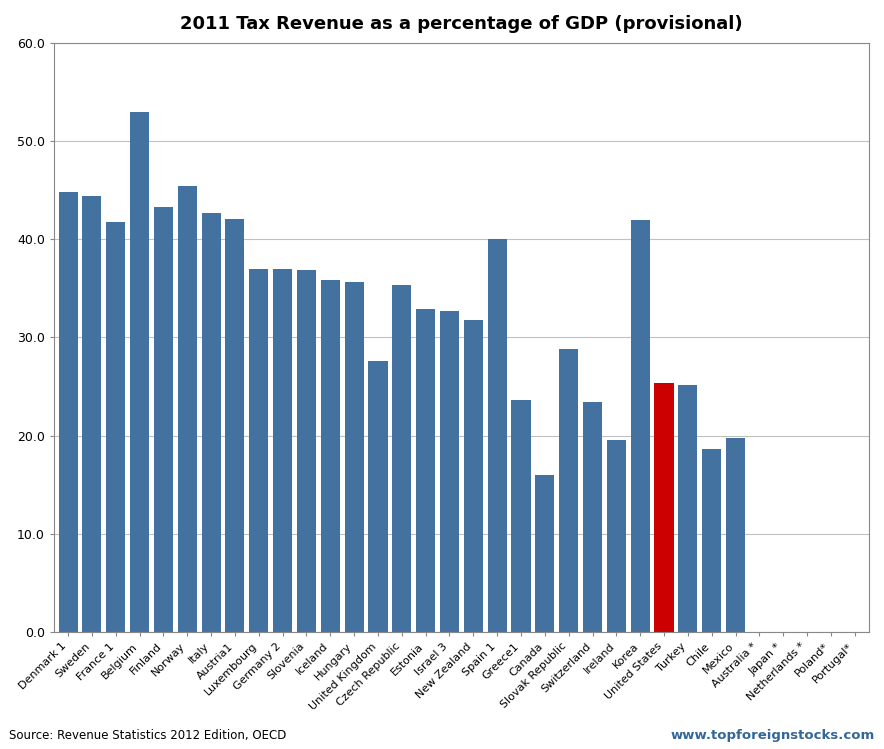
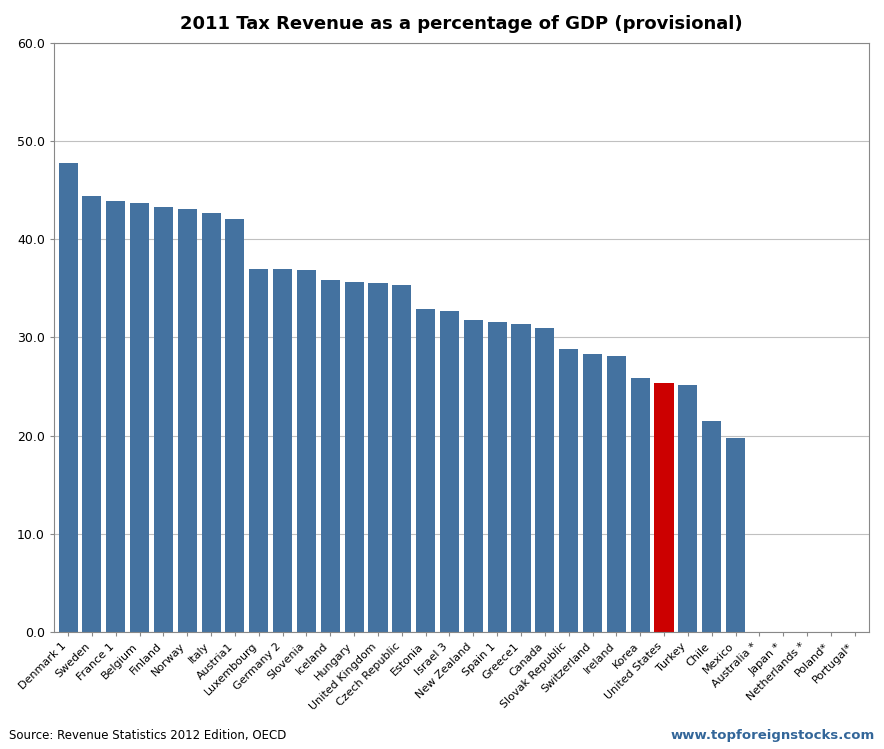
Denmark 1: 44.8 -> 47.8
France 1: 41.8 -> 43.9
Belgium: 53.0 -> 43.7
Norway: 45.4 -> 43.1
United Kingdom: 27.6 -> 35.5
Spain 1: 40.0 -> 31.6
Greece1: 23.6 -> 31.4
Canada: 16.0 -> 31.0
Switzerland: 23.4 -> 28.3
Ireland: 19.6 -> 28.1
Korea: 42.0 -> 25.9
Chile: 18.6 -> 21.5
